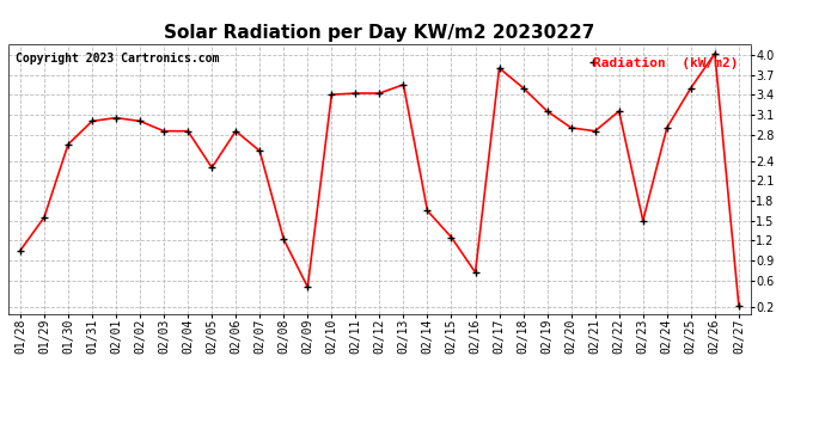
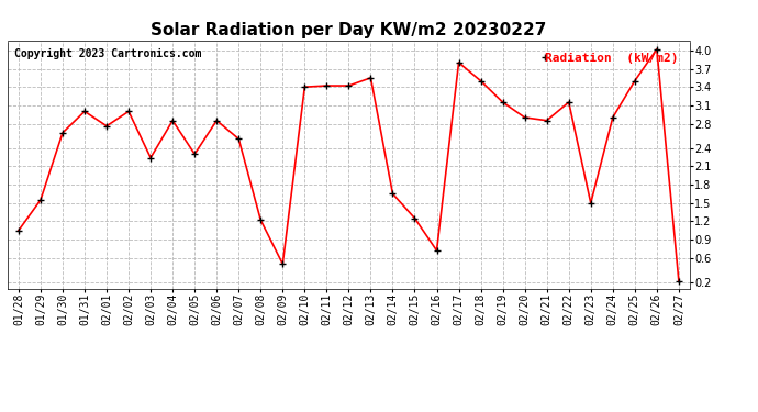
02/01: 3.05 -> 2.76
02/03: 2.85 -> 2.24
